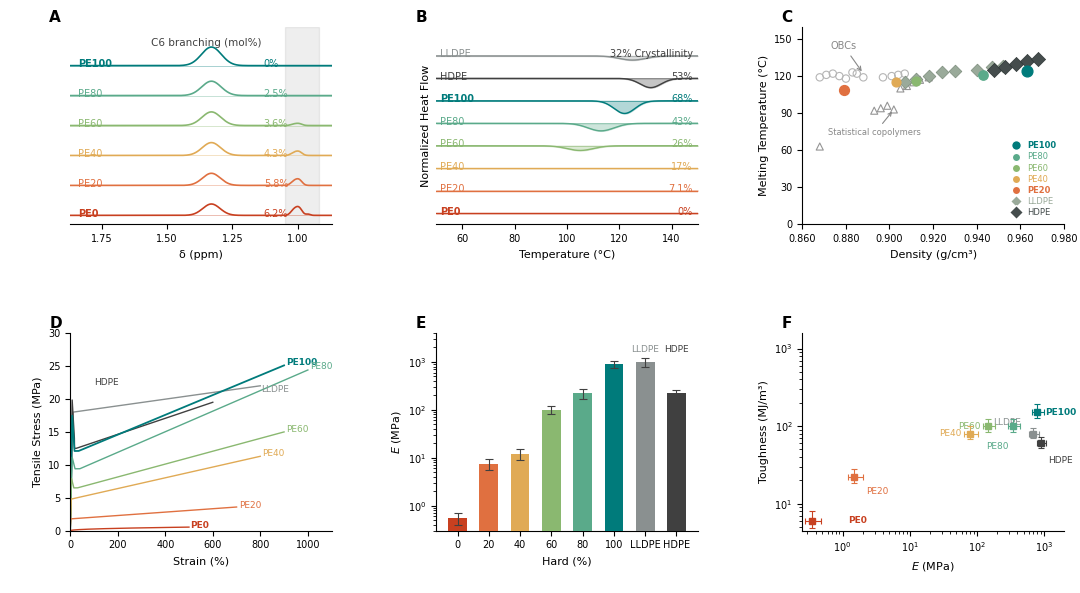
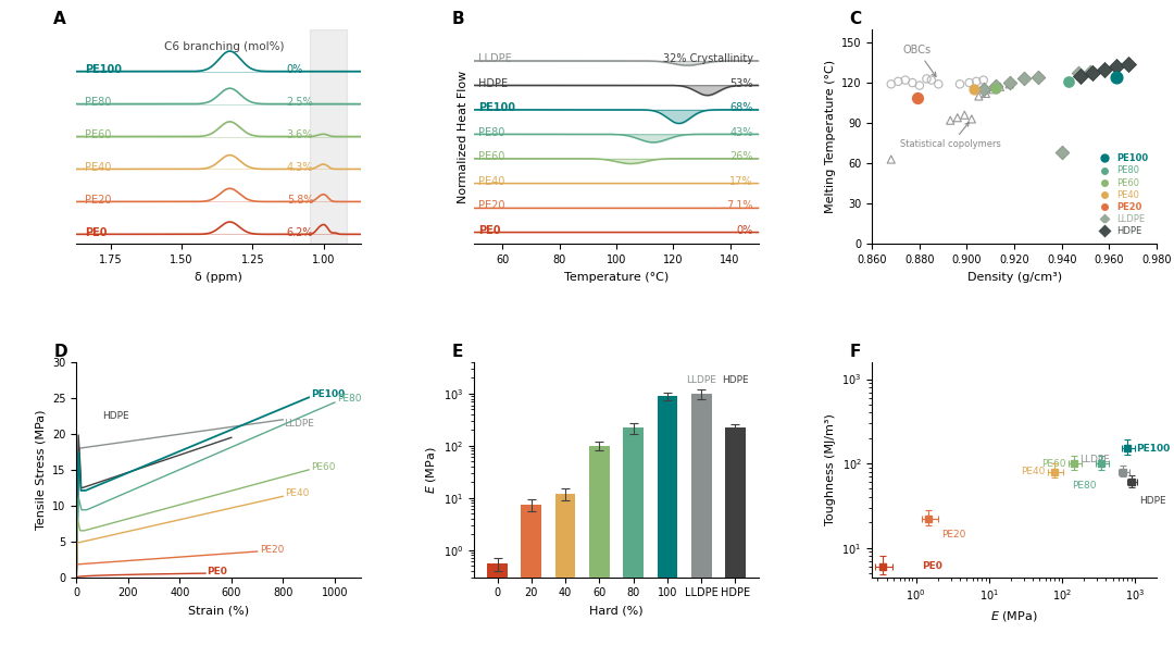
LLDPE/0.940: 125 -> 68
